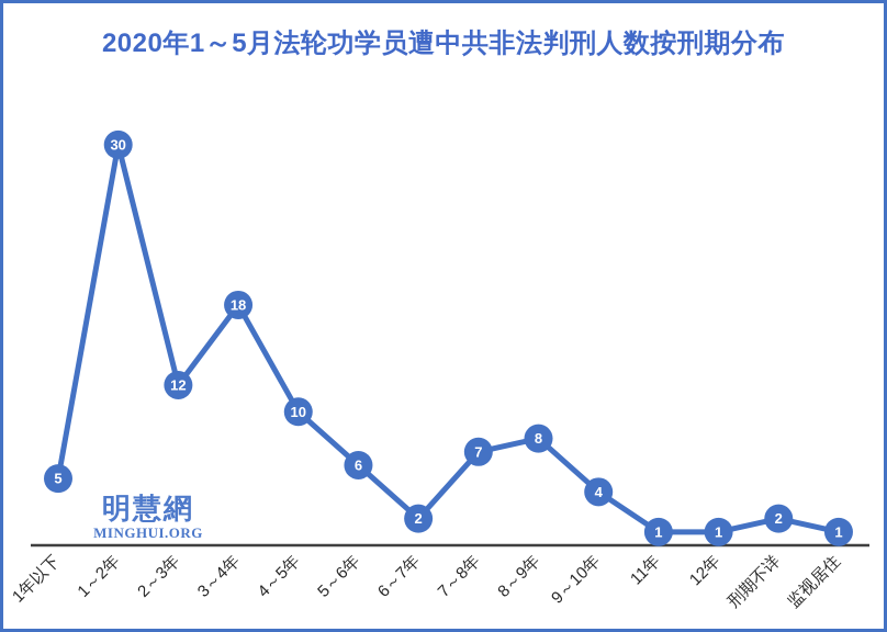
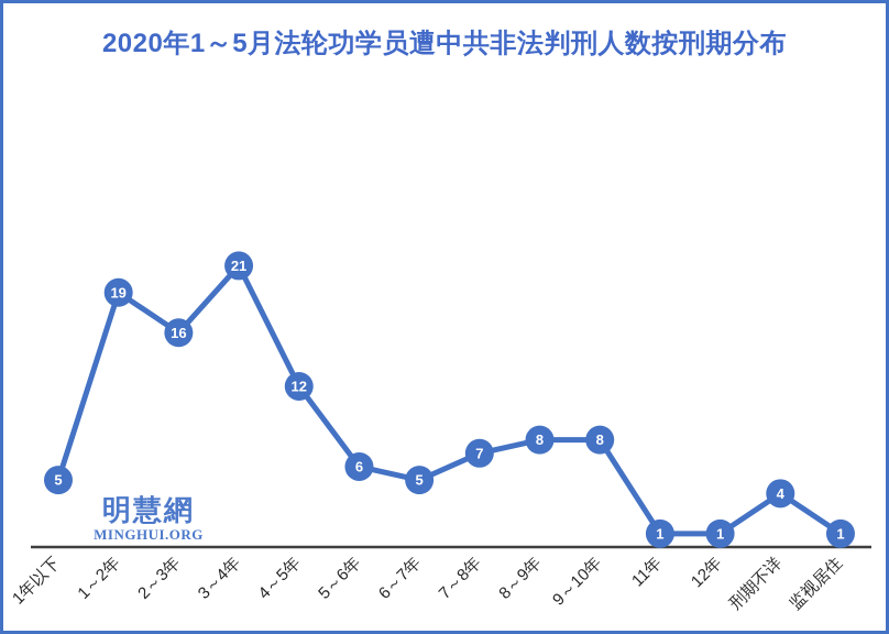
1～2年: 30 -> 19
2～3年: 12 -> 16
3～4年: 18 -> 21
4～5年: 10 -> 12
6～7年: 2 -> 5
9～10年: 4 -> 8
刑期不详: 2 -> 4
